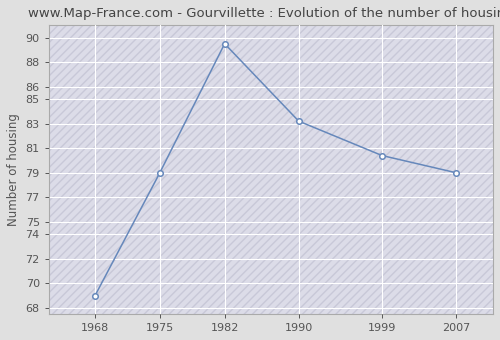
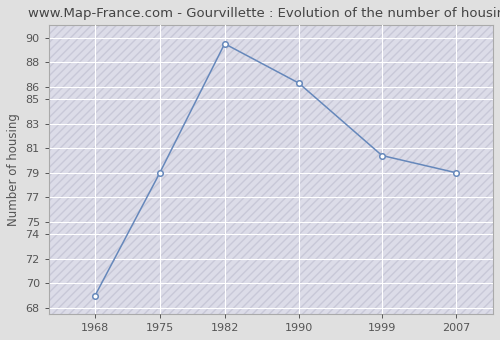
1990: 83.2 -> 86.3
